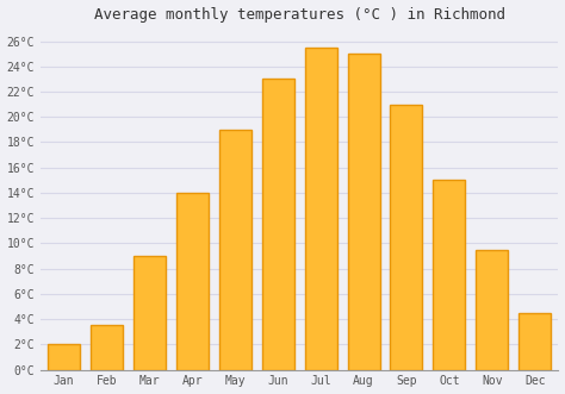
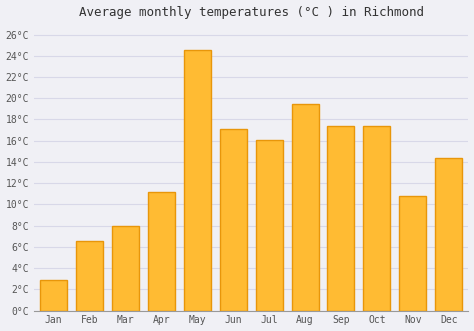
Jan: 2.0°C -> 2.9°C
Feb: 3.5°C -> 6.6°C
Mar: 9.0°C -> 8.0°C
Apr: 14.0°C -> 11.2°C
May: 19.0°C -> 24.5°C
Jun: 23.0°C -> 17.1°C
Jul: 25.5°C -> 16.1°C
Aug: 25.0°C -> 19.5°C
Sep: 21.0°C -> 17.4°C
Oct: 15.0°C -> 17.4°C
Nov: 9.5°C -> 10.8°C
Dec: 4.5°C -> 14.4°C
